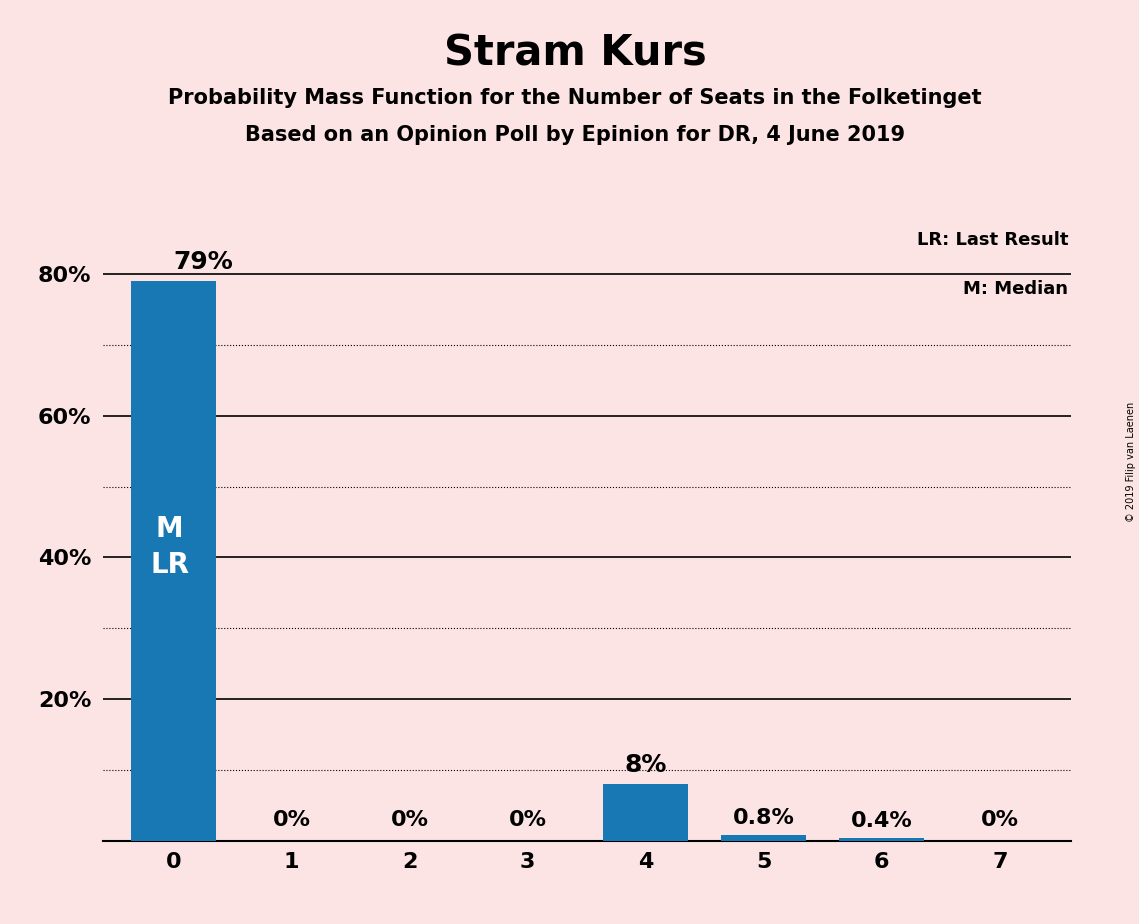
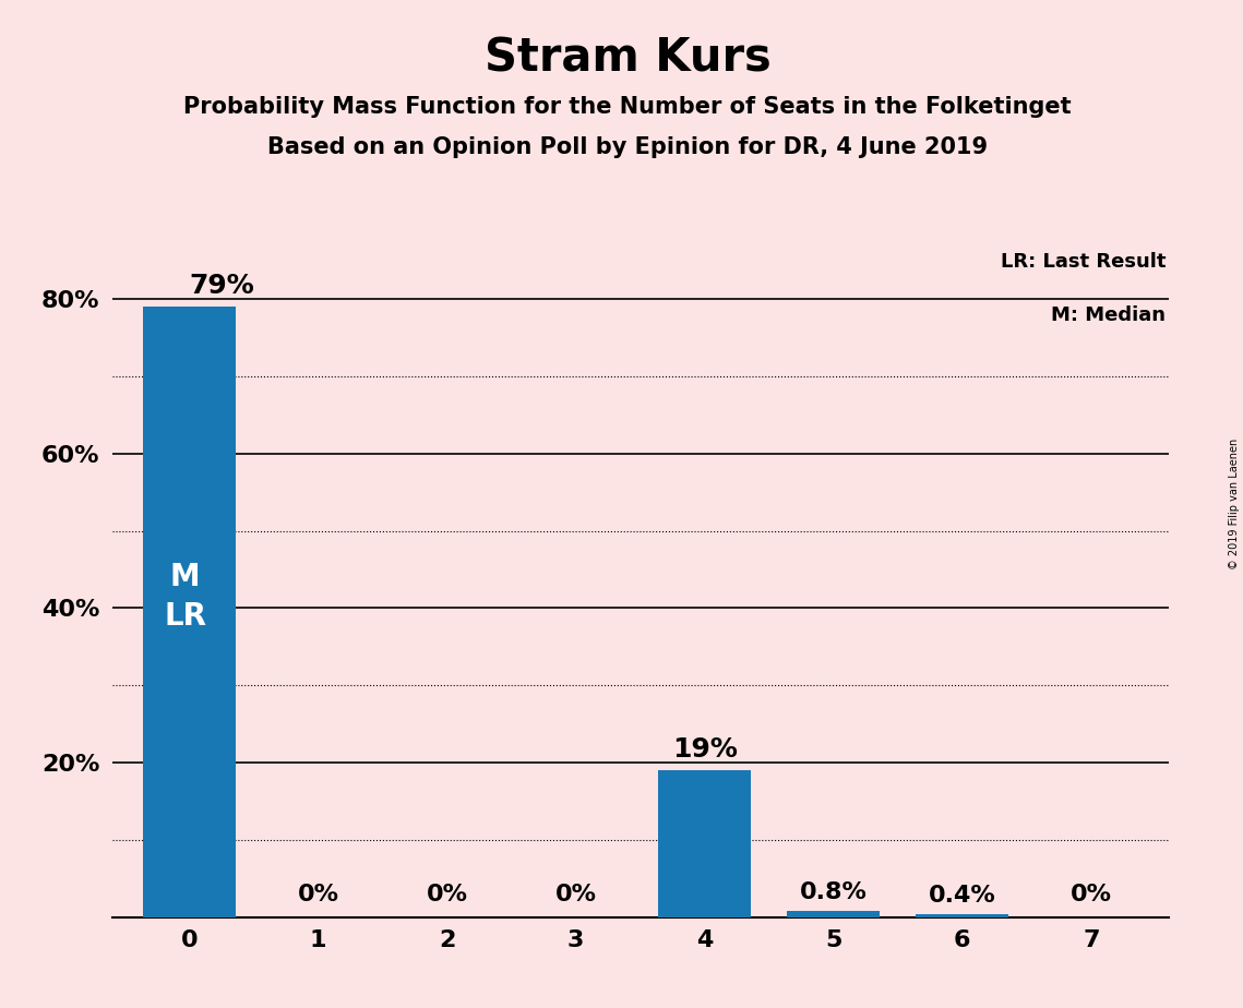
4: 8% -> 19%
